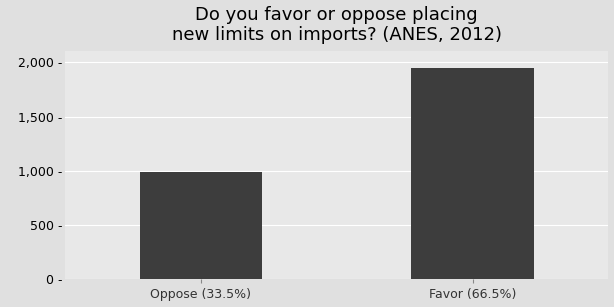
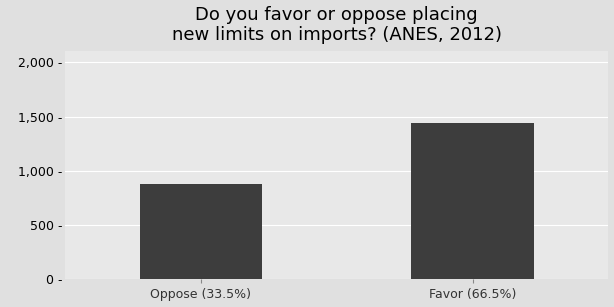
Oppose (33.5%): 980 - -> 880 -
Favor (66.5%): 1,950 - -> 1,440 -
